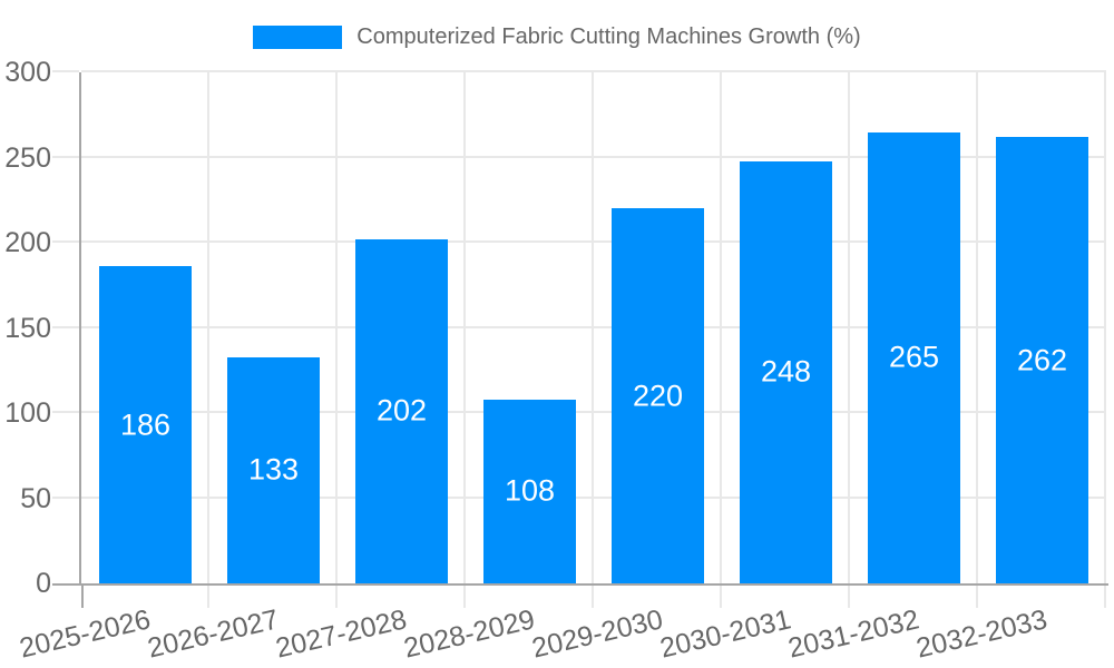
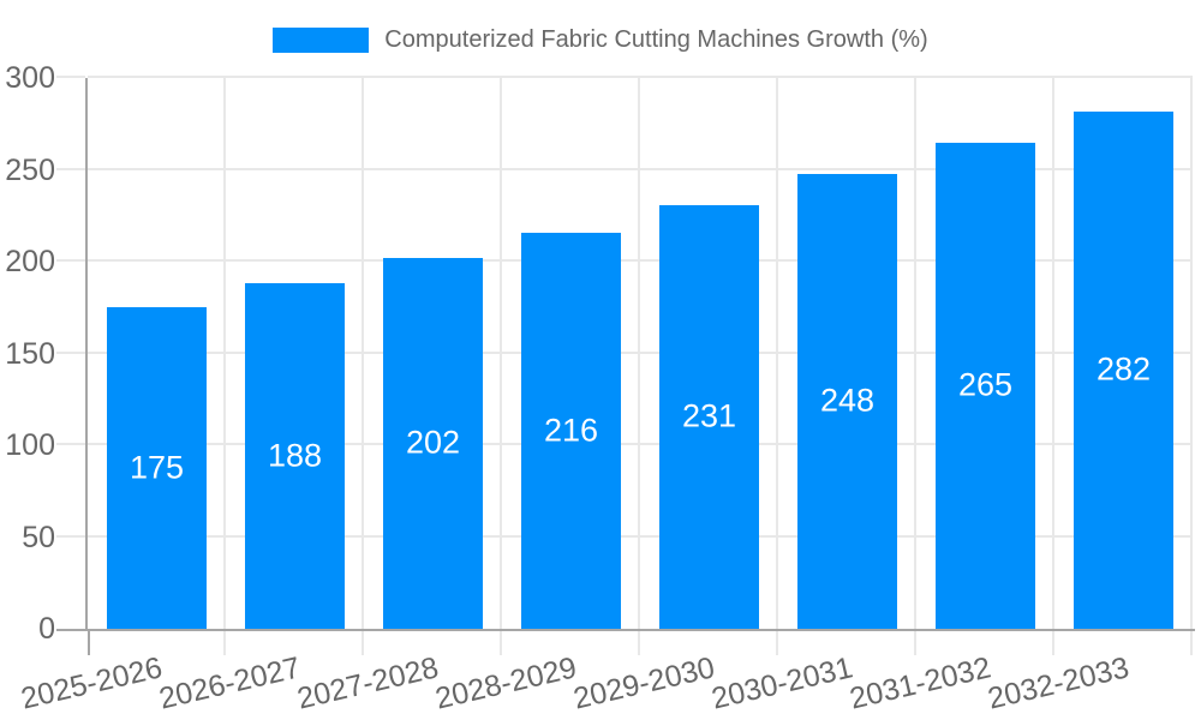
2025-2026: 186 -> 175
2026-2027: 133 -> 188
2028-2029: 108 -> 216
2029-2030: 220 -> 231
2032-2033: 262 -> 282
